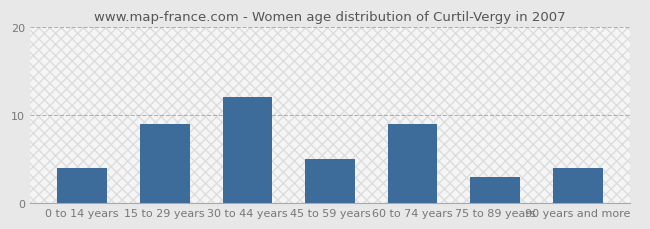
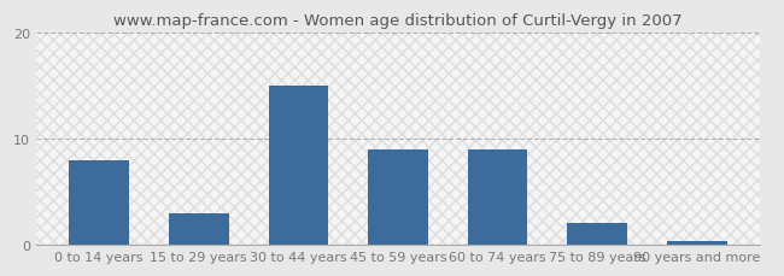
0 to 14 years: 4.0 -> 8.0
15 to 29 years: 9.0 -> 3.0
30 to 44 years: 12.0 -> 15.0
45 to 59 years: 5.0 -> 9.0
75 to 89 years: 3.0 -> 2.0
90 years and more: 4.0 -> 0.3
